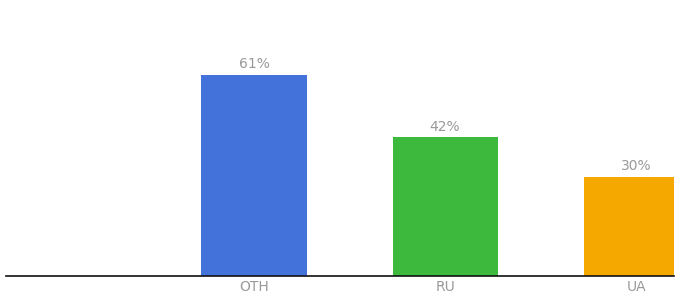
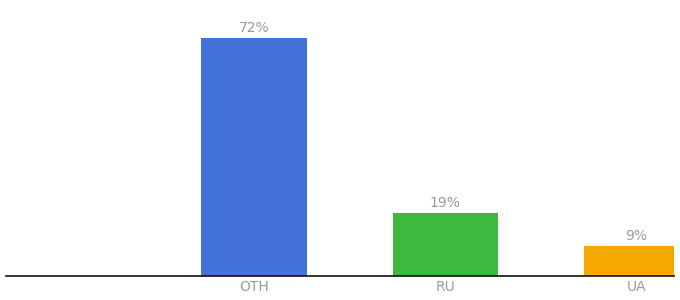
OTH: 61% -> 72%
RU: 42% -> 19%
UA: 30% -> 9%
